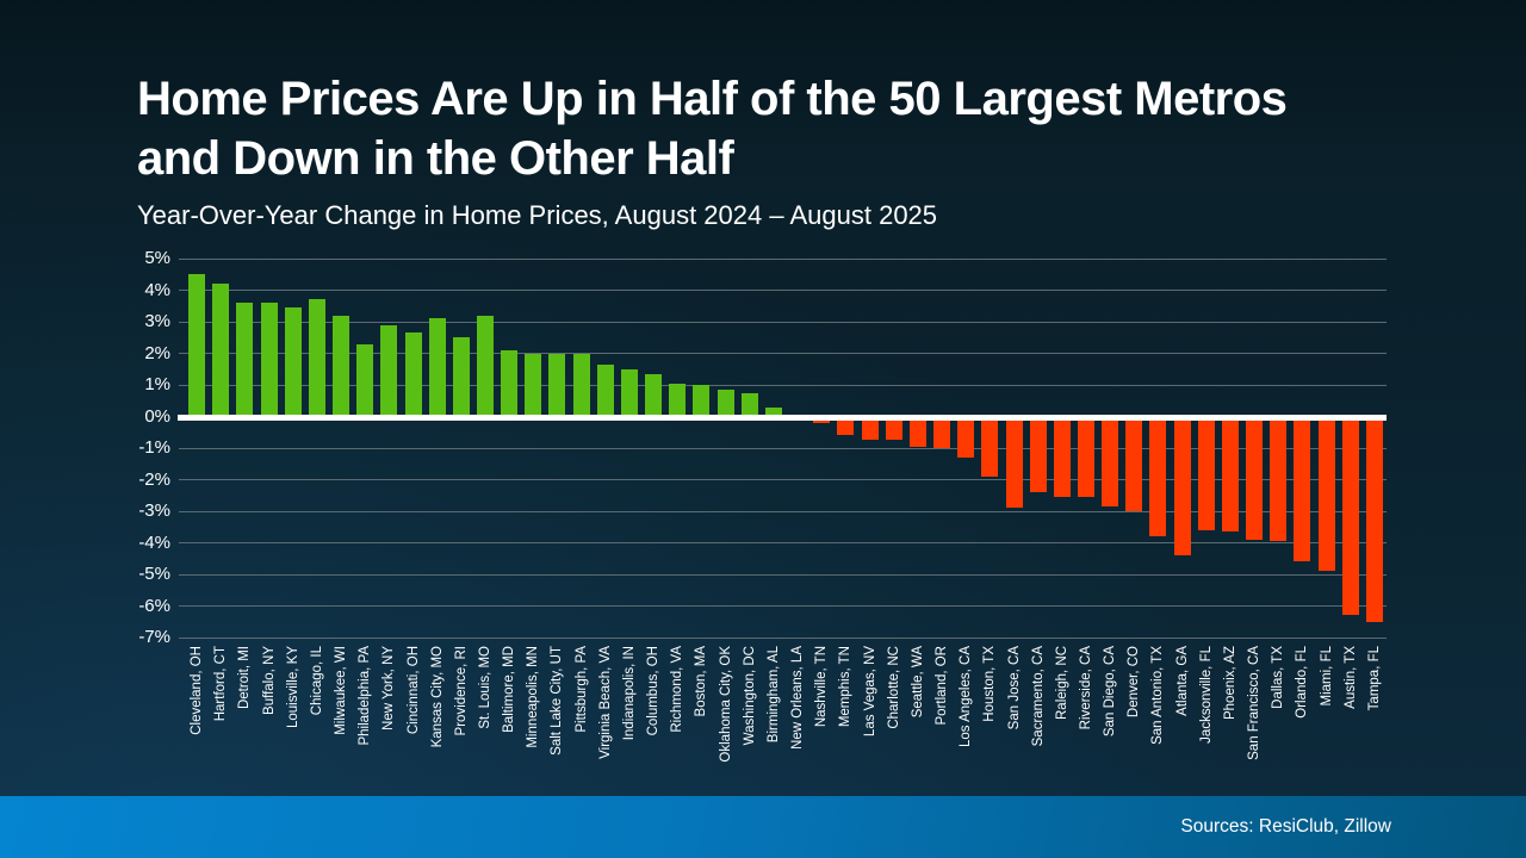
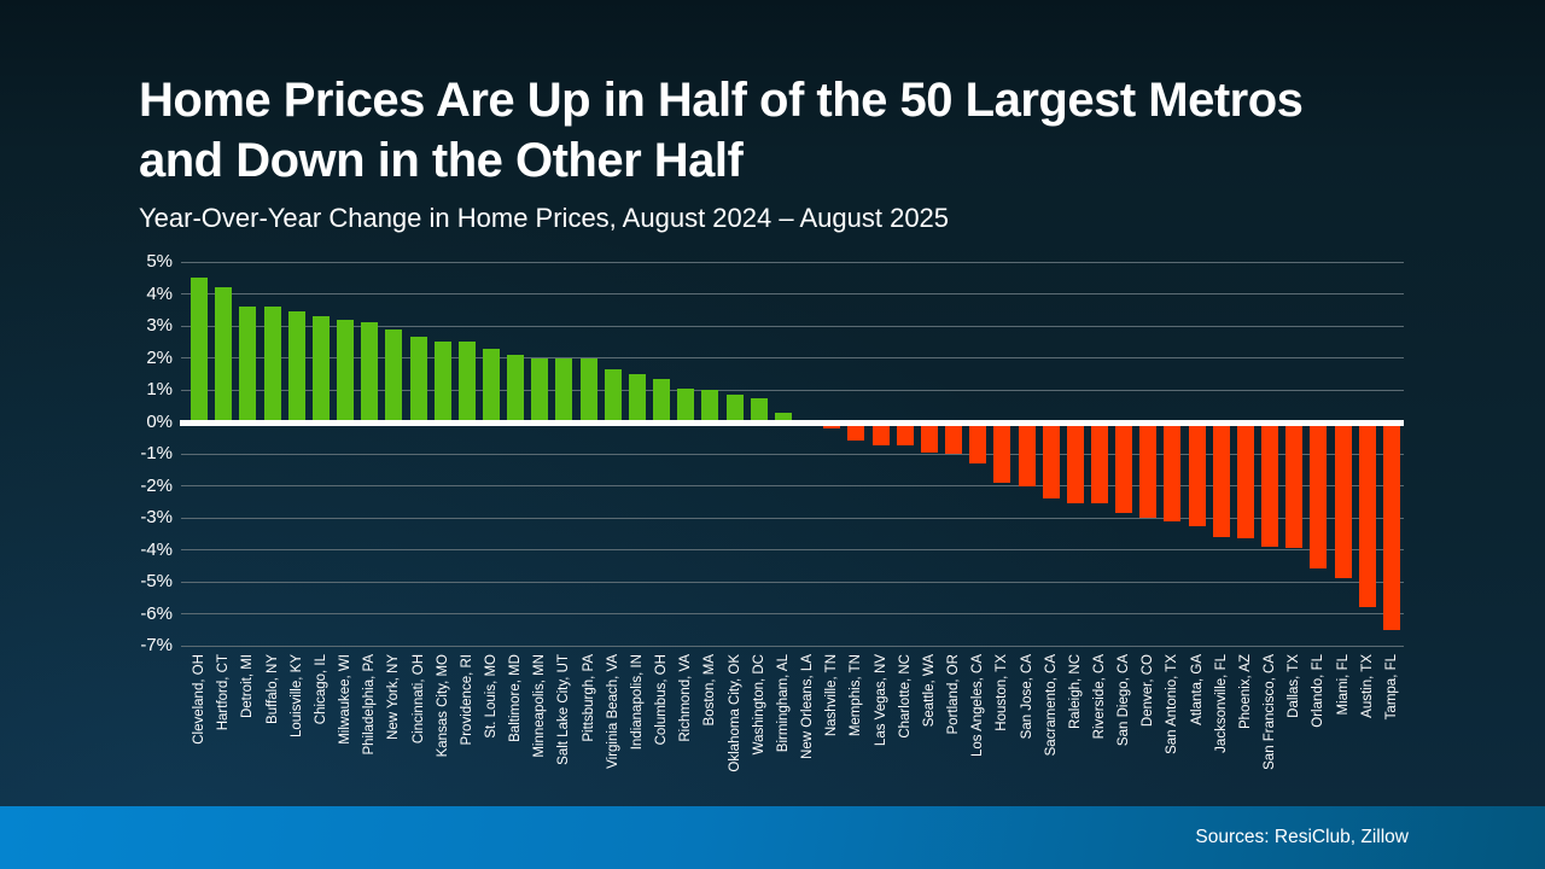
Chicago, IL: 3.7% -> 3.3%
Philadelphia, PA: 2.3% -> 3.1%
Kansas City, MO: 3.1% -> 2.5%
St. Louis, MO: 3.2% -> 2.3%
San Jose, CA: -2.9% -> -2.0%
San Antonio, TX: -3.8% -> -3.1%
Atlanta, GA: -4.4% -> -3.2%
Austin, TX: -6.3% -> -5.8%
